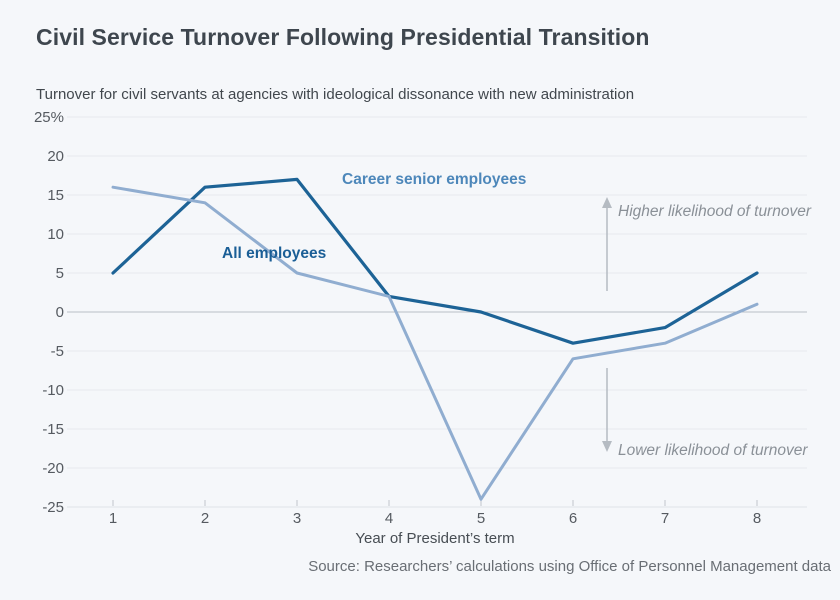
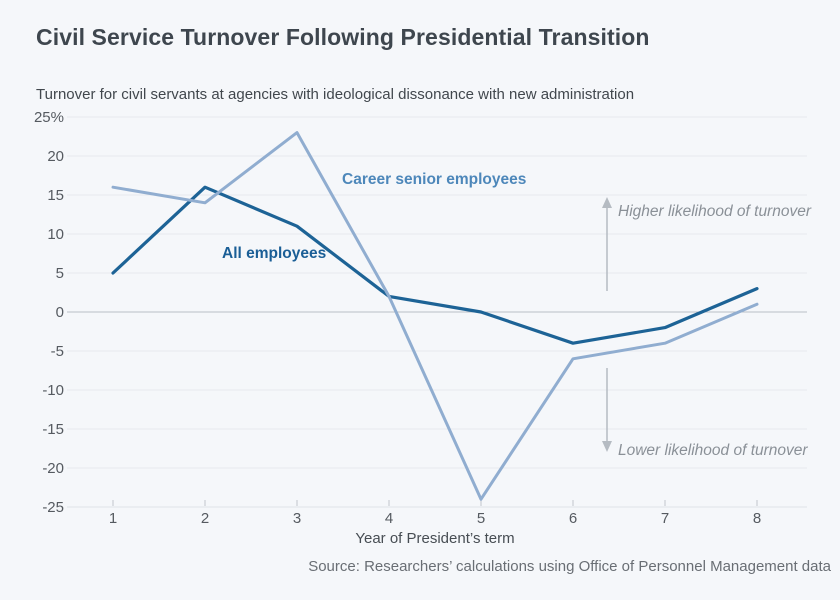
All employees/3: 17% -> 11%
Career senior employees/3: 5% -> 23%
All employees/8: 5% -> 3%
